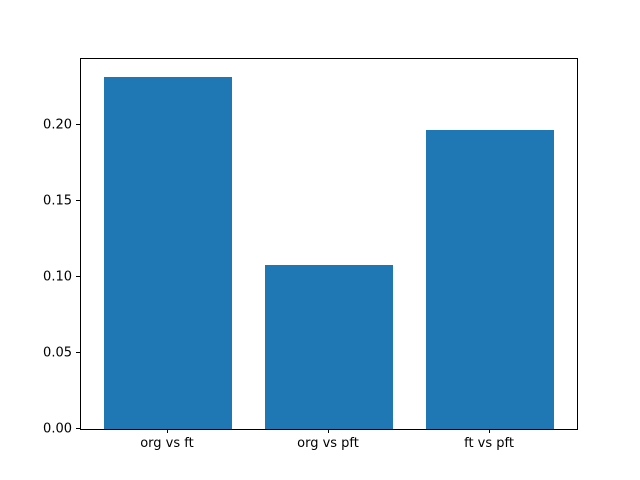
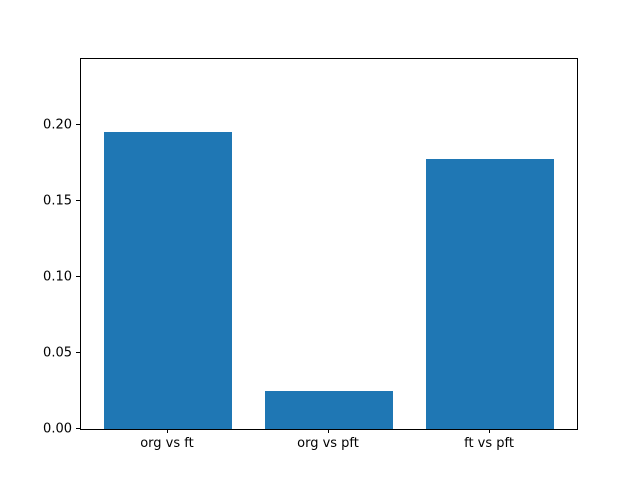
org vs ft: 0.232 -> 0.196
org vs pft: 0.108 -> 0.025
ft vs pft: 0.197 -> 0.178
